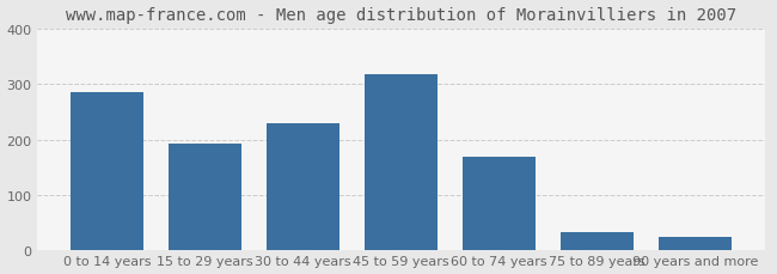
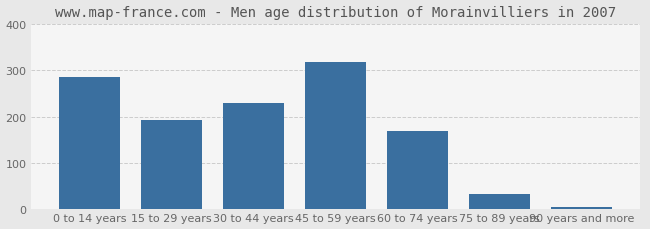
90 years and more: 25 -> 5
